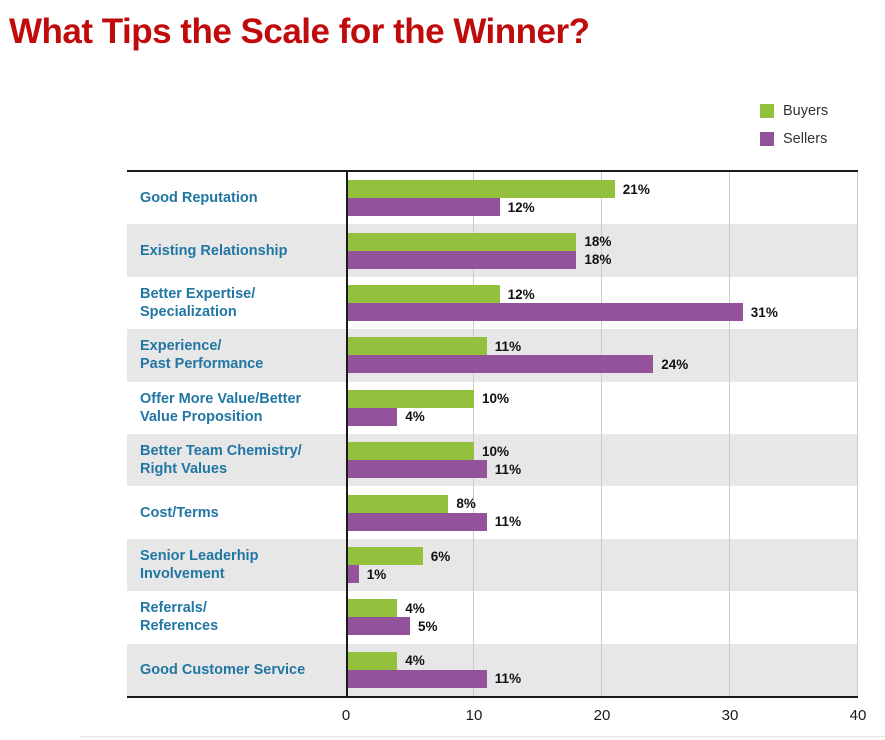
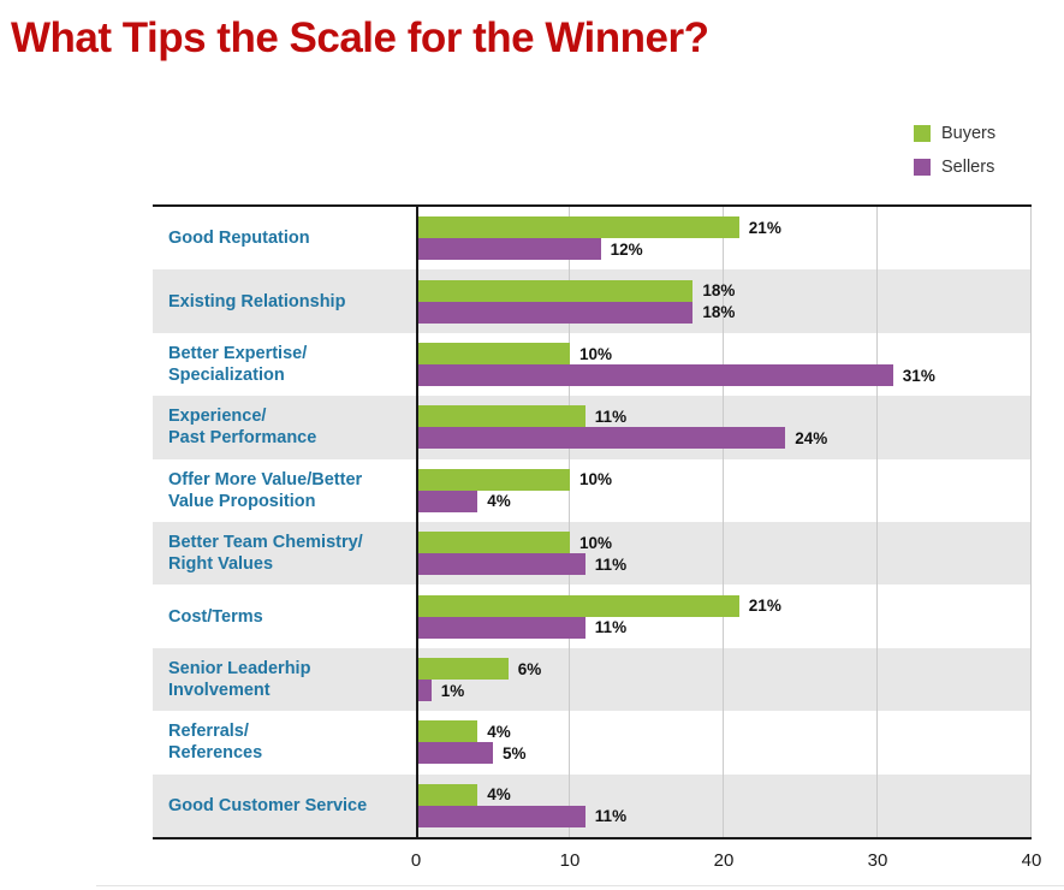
Buyers/Better Expertise/ Specialization: 12% -> 10%
Buyers/Cost/Terms: 8% -> 21%
